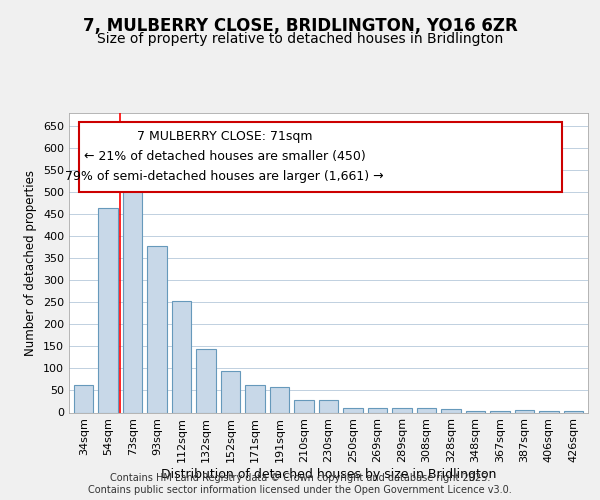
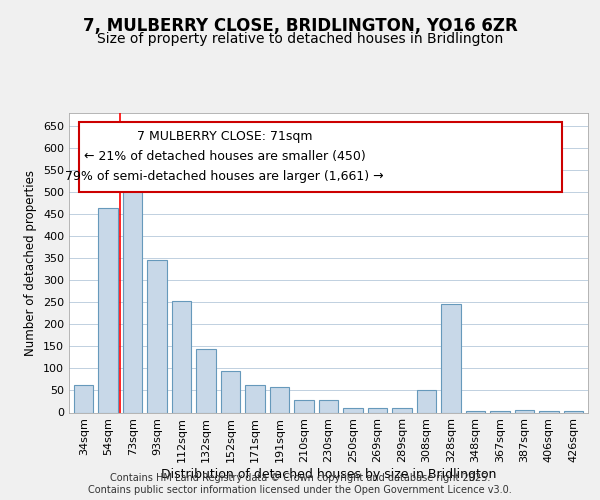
93sqm: 377 -> 345
308sqm: 10 -> 50
328sqm: 8 -> 245
